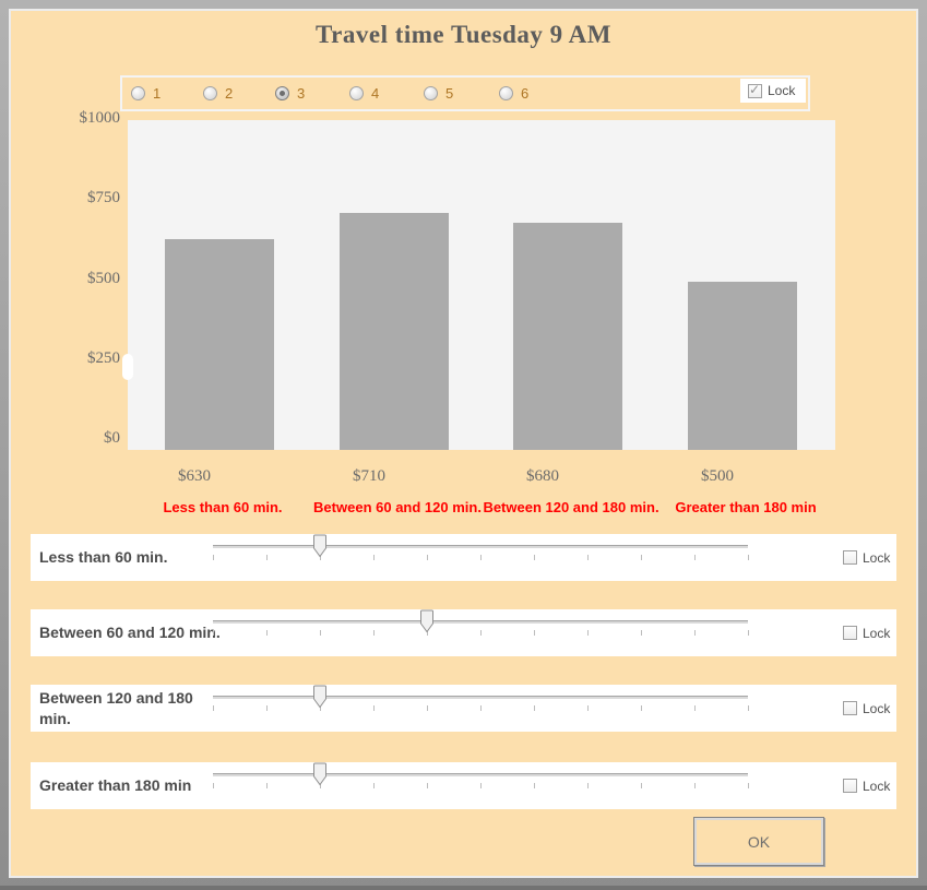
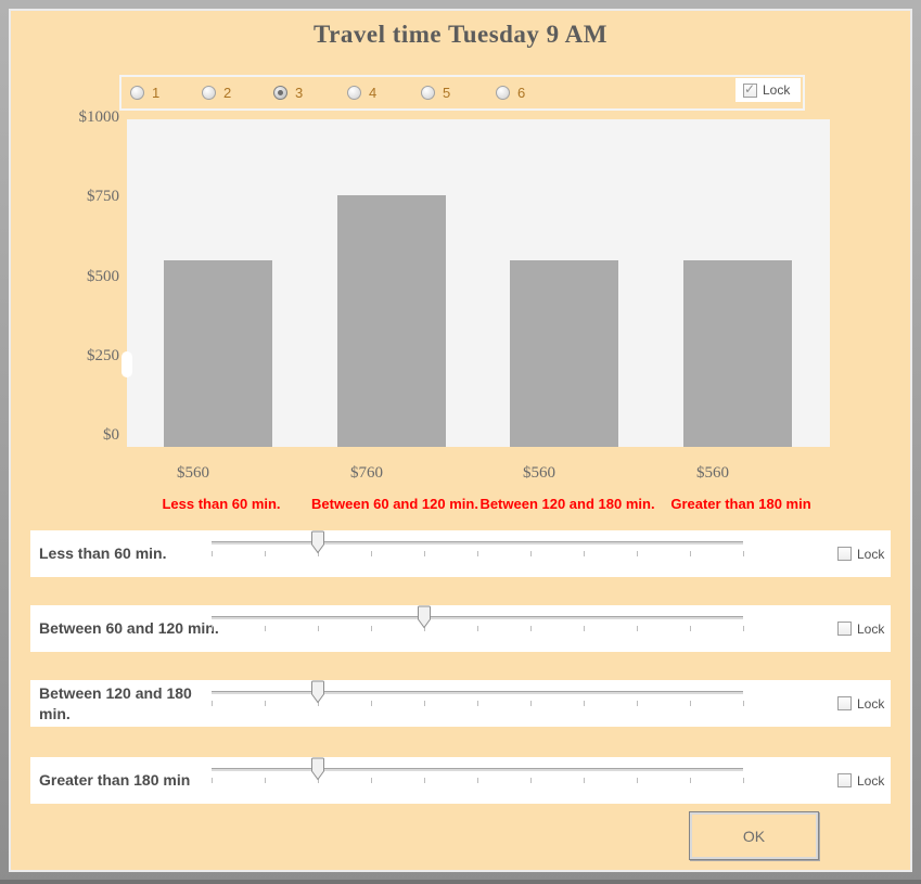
Less than 60 min.: $630 -> $560
Between 60 and 120 min.: $710 -> $760
Between 120 and 180 min.: $680 -> $560
Greater than 180 min: $500 -> $560
